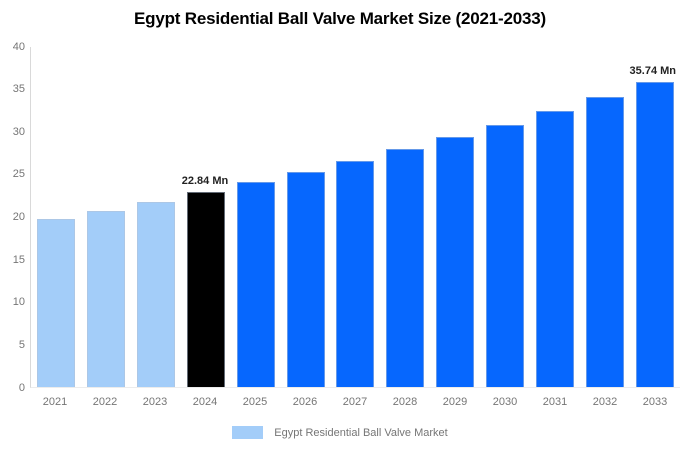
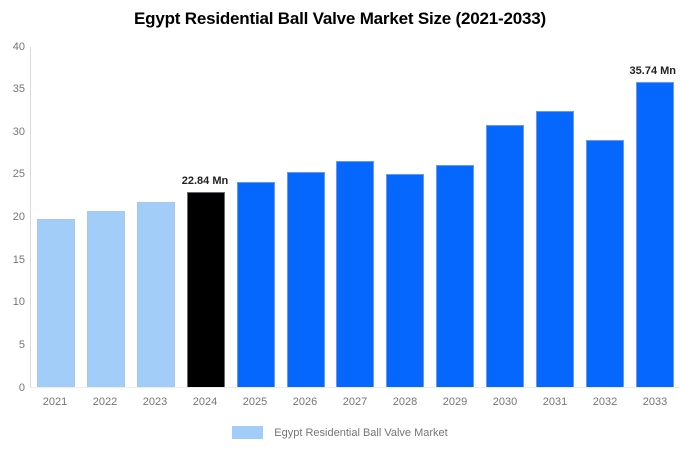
2028: 28 -> 25
2029: 29 -> 26
2032: 34 -> 29
